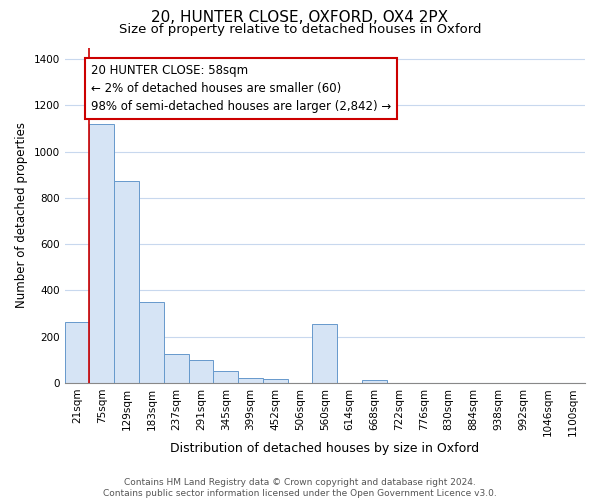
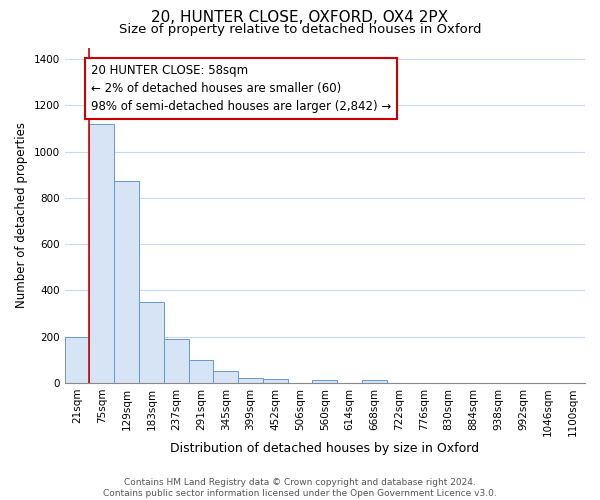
21sqm: 265 -> 200
237sqm: 125 -> 190
560sqm: 255 -> 13
